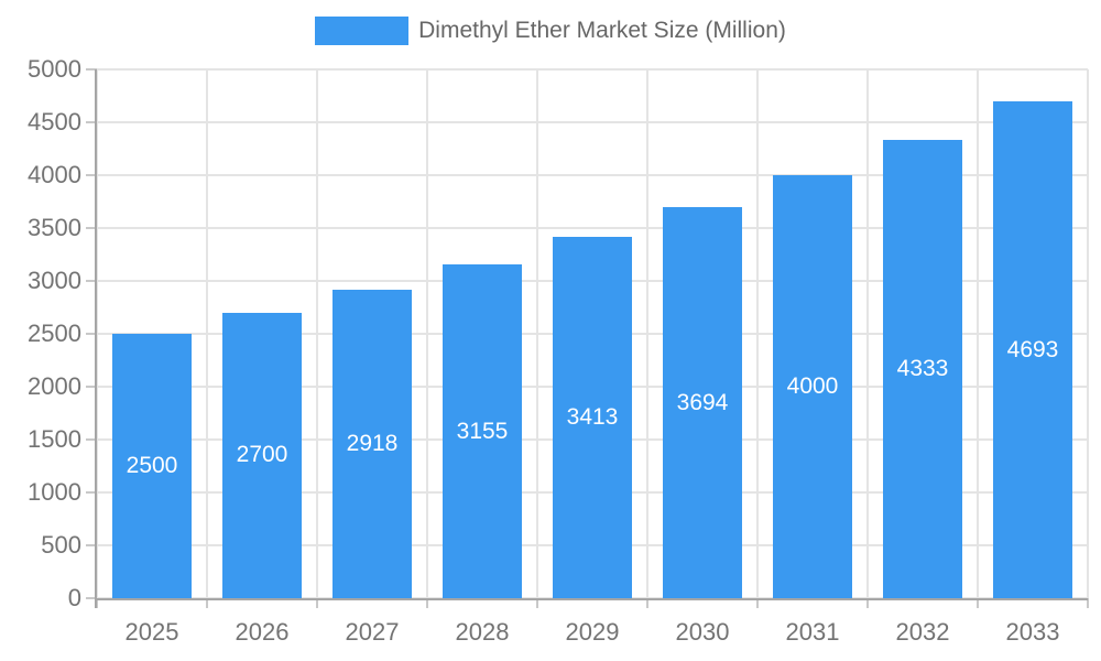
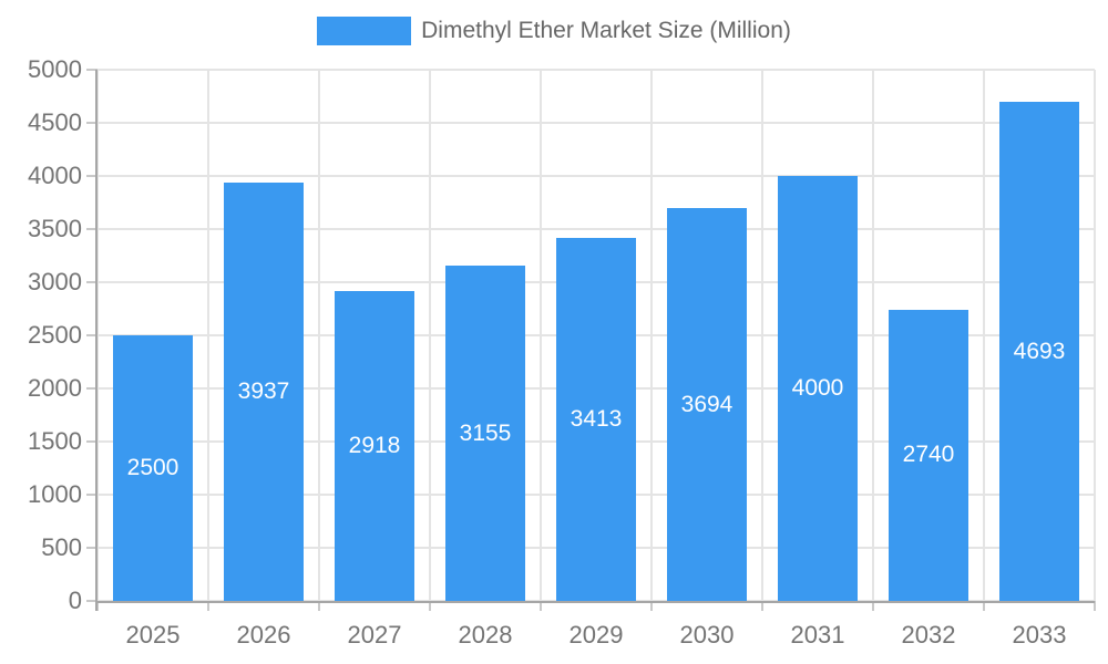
2026: 2700 -> 3937
2032: 4333 -> 2740
